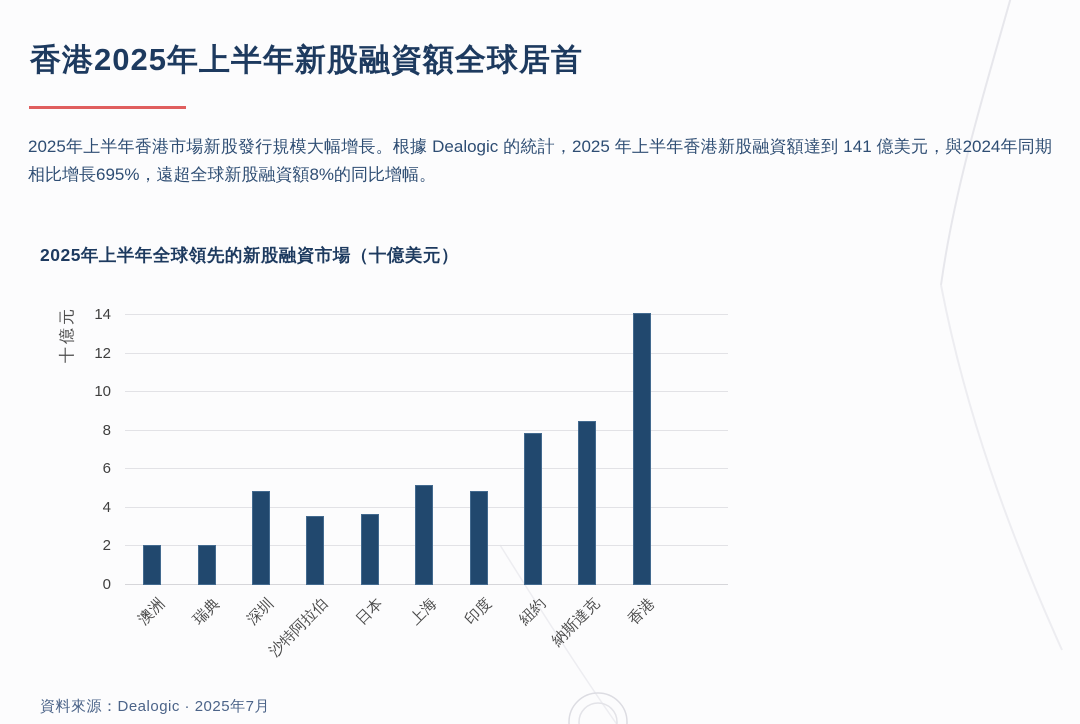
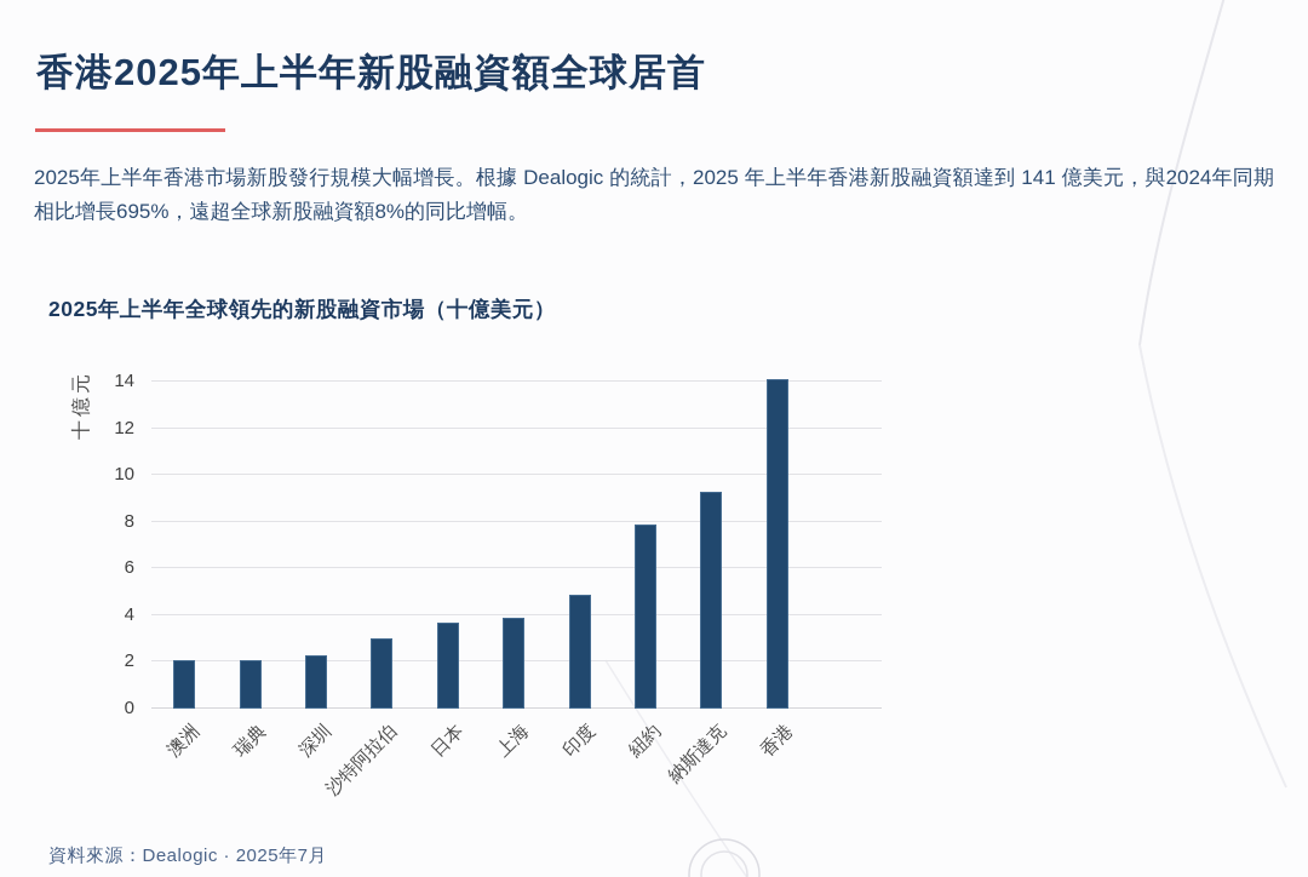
深圳: 4.9 -> 2.3
沙特阿拉伯: 3.6 -> 3.0
上海: 5.2 -> 3.9
納斯達克: 8.5 -> 9.3
